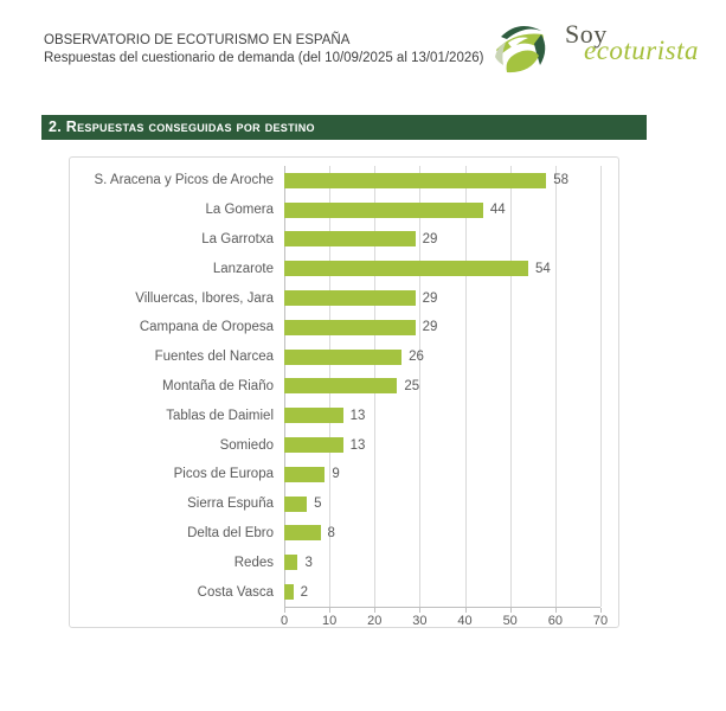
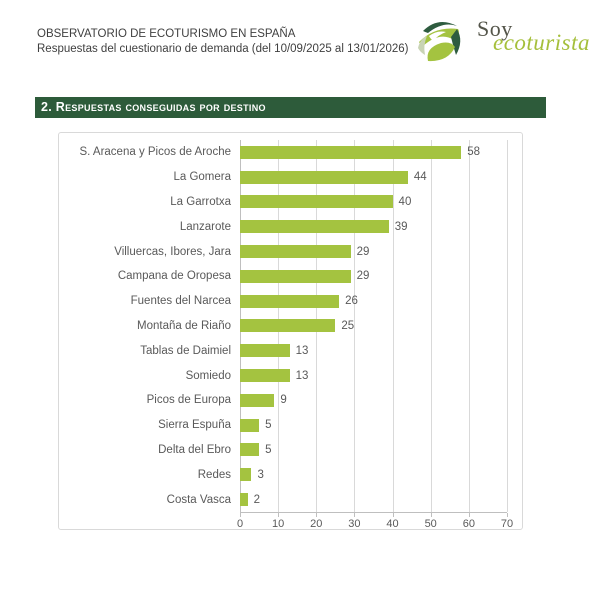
La Garrotxa: 29 -> 40
Lanzarote: 54 -> 39
Delta del Ebro: 8 -> 5
